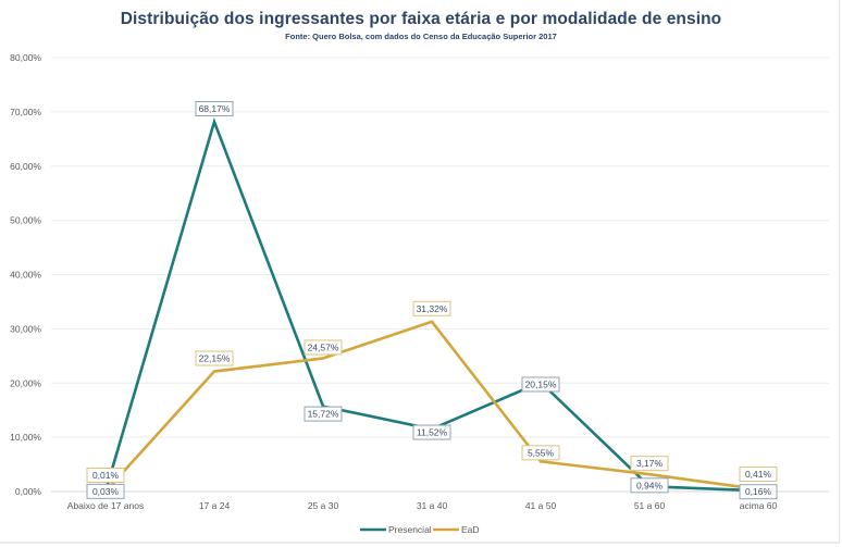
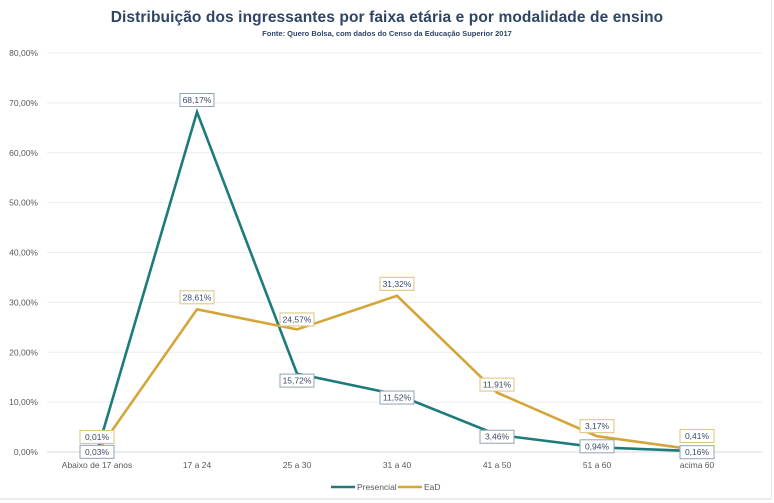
EaD/17 a 24: 22,15% -> 28,61%
Presencial/41 a 50: 20,15% -> 3,46%
EaD/41 a 50: 5,55% -> 11,91%
